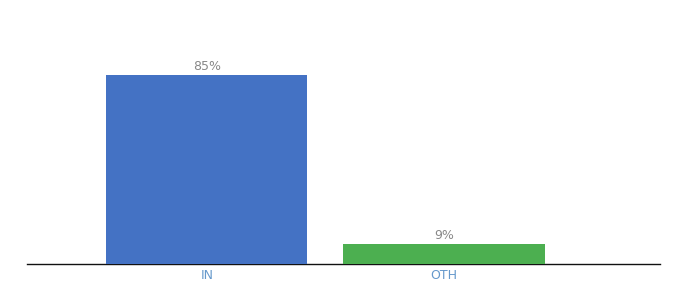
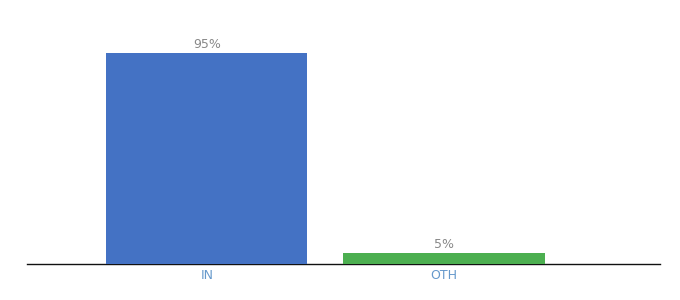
IN: 85% -> 95%
OTH: 9% -> 5%
